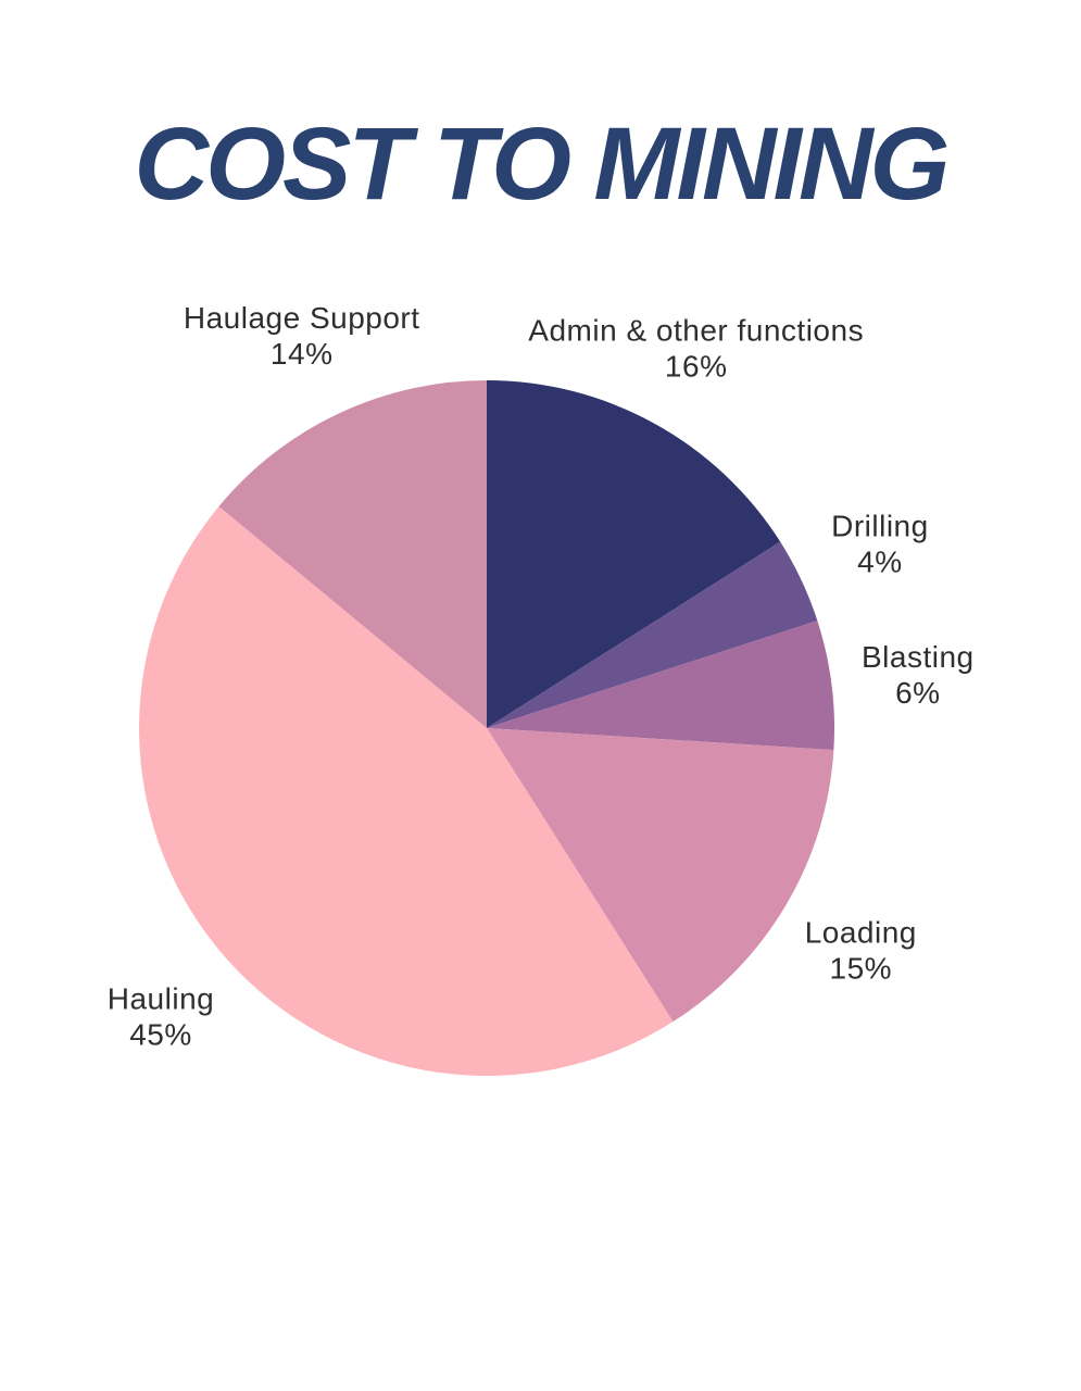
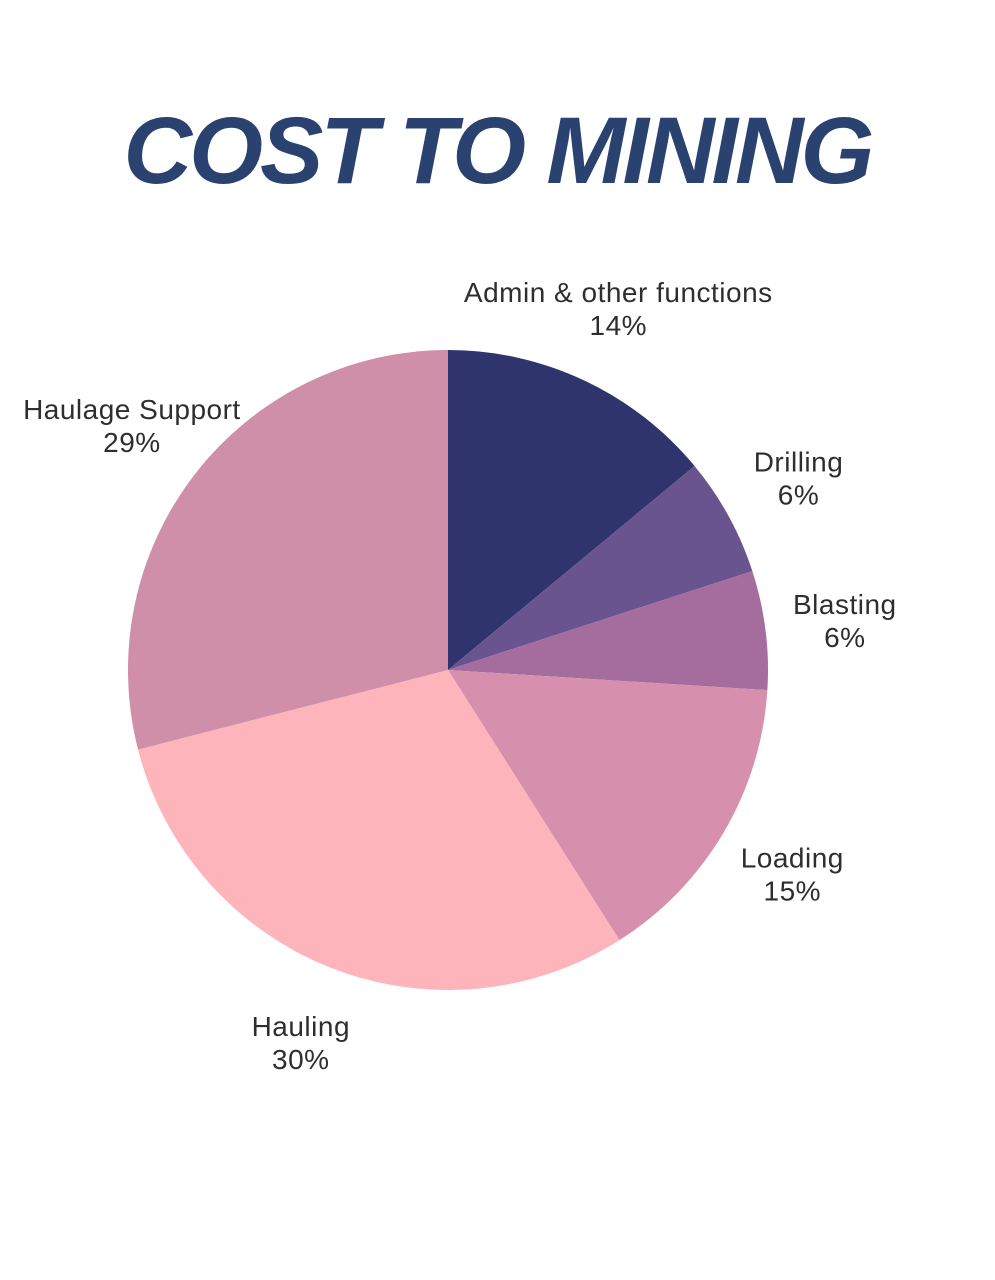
Admin & other functions: 16% -> 14%
Drilling: 4% -> 6%
Hauling: 45% -> 30%
Haulage Support: 14% -> 29%
